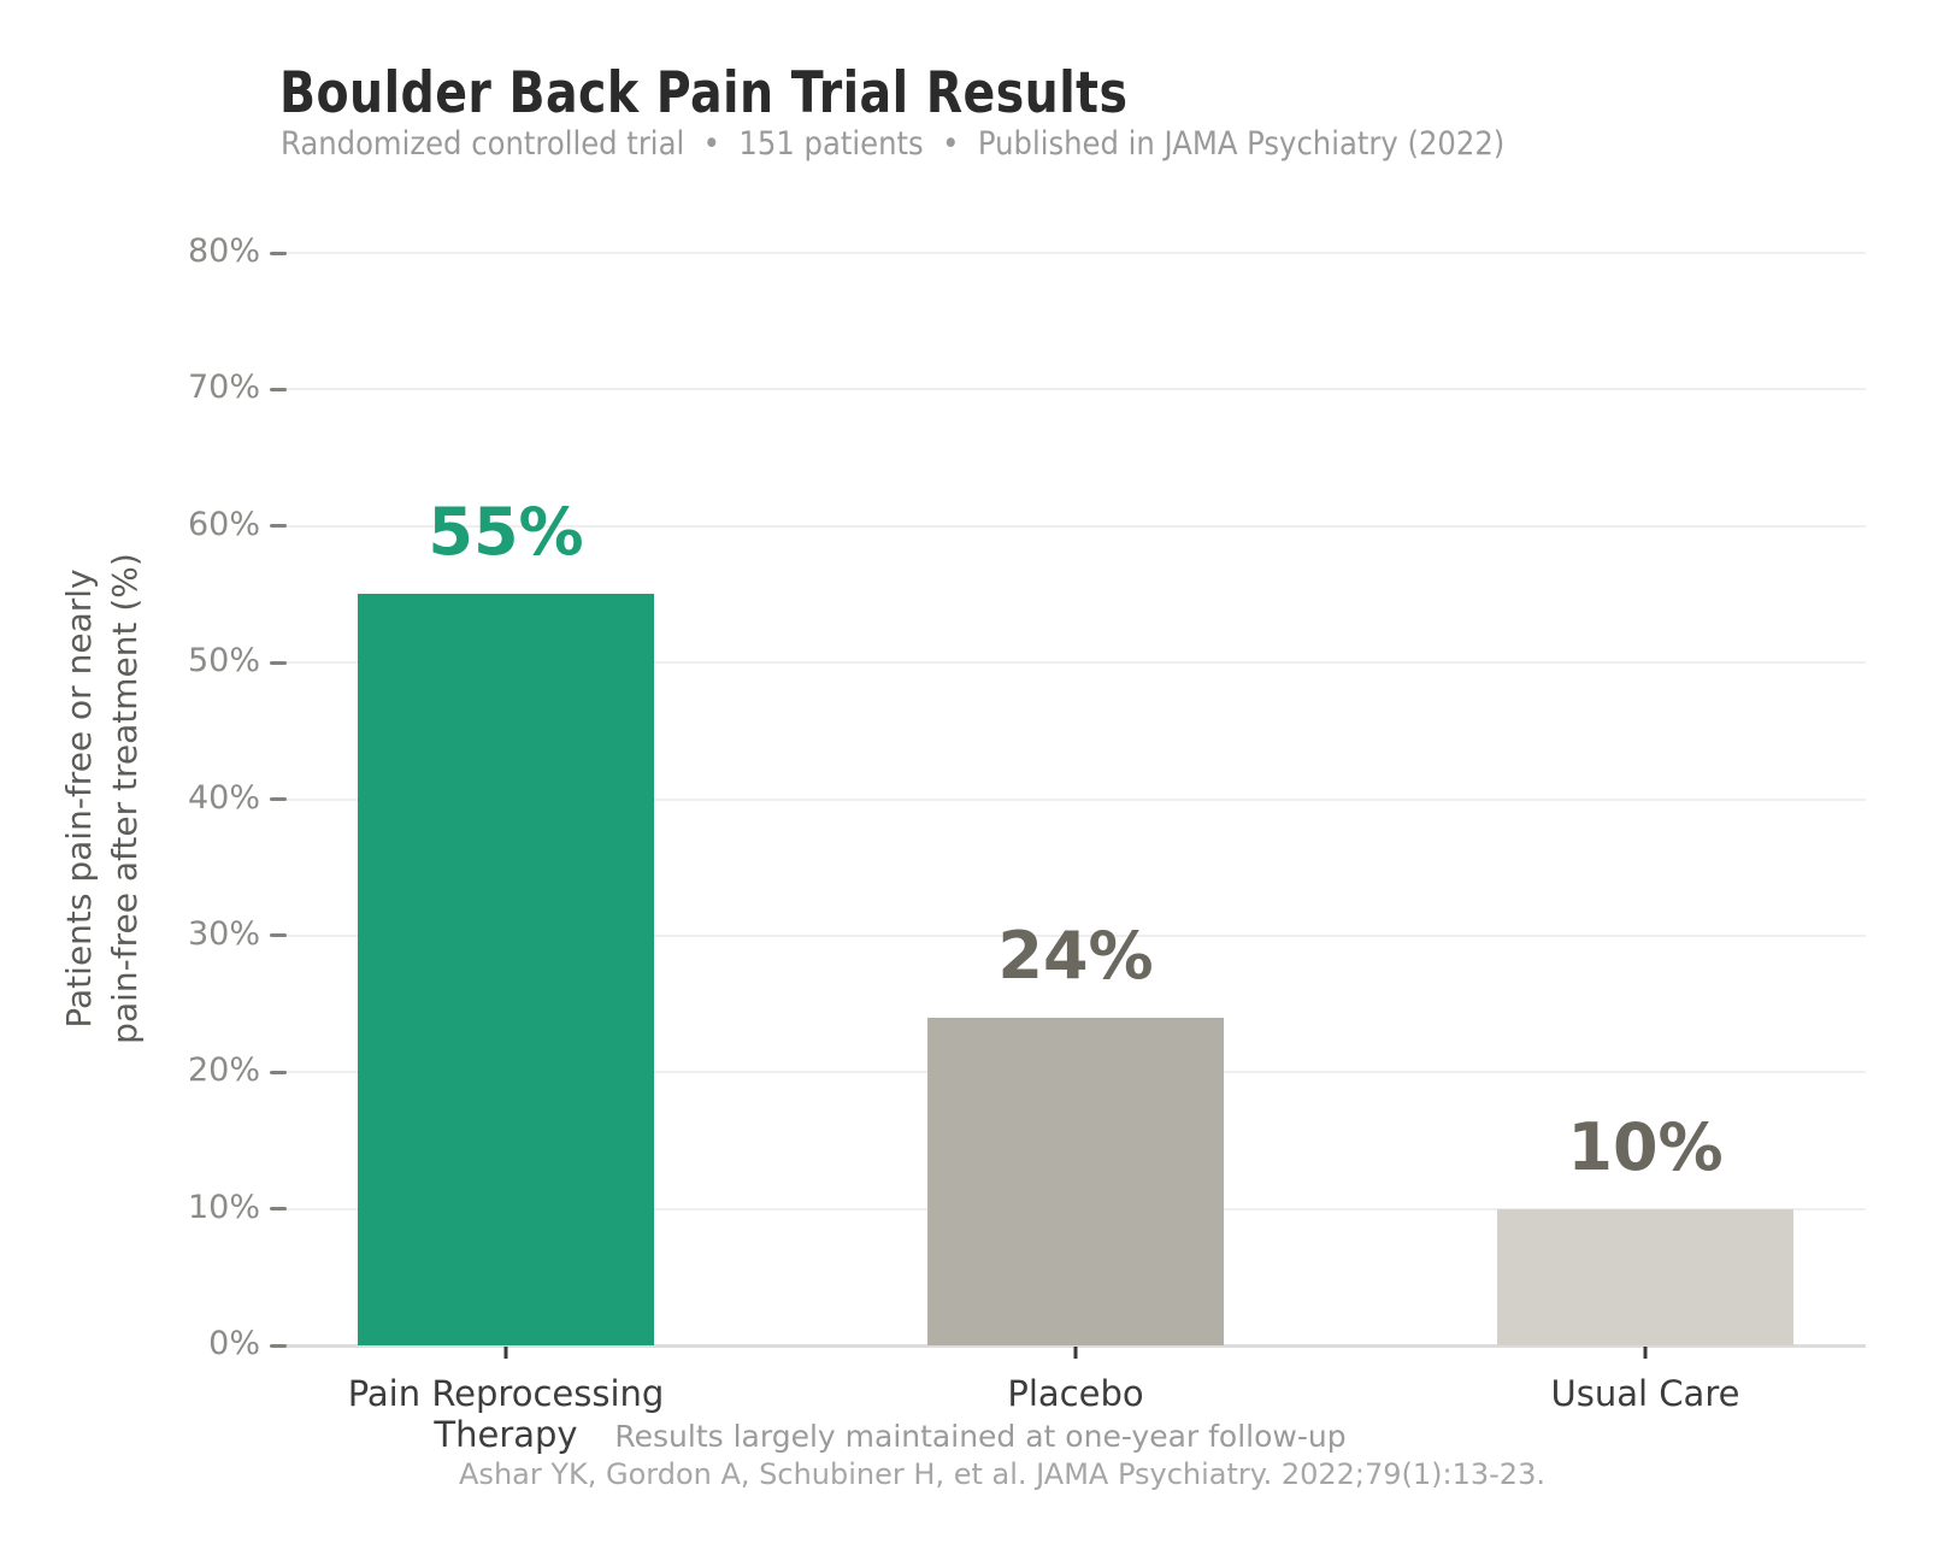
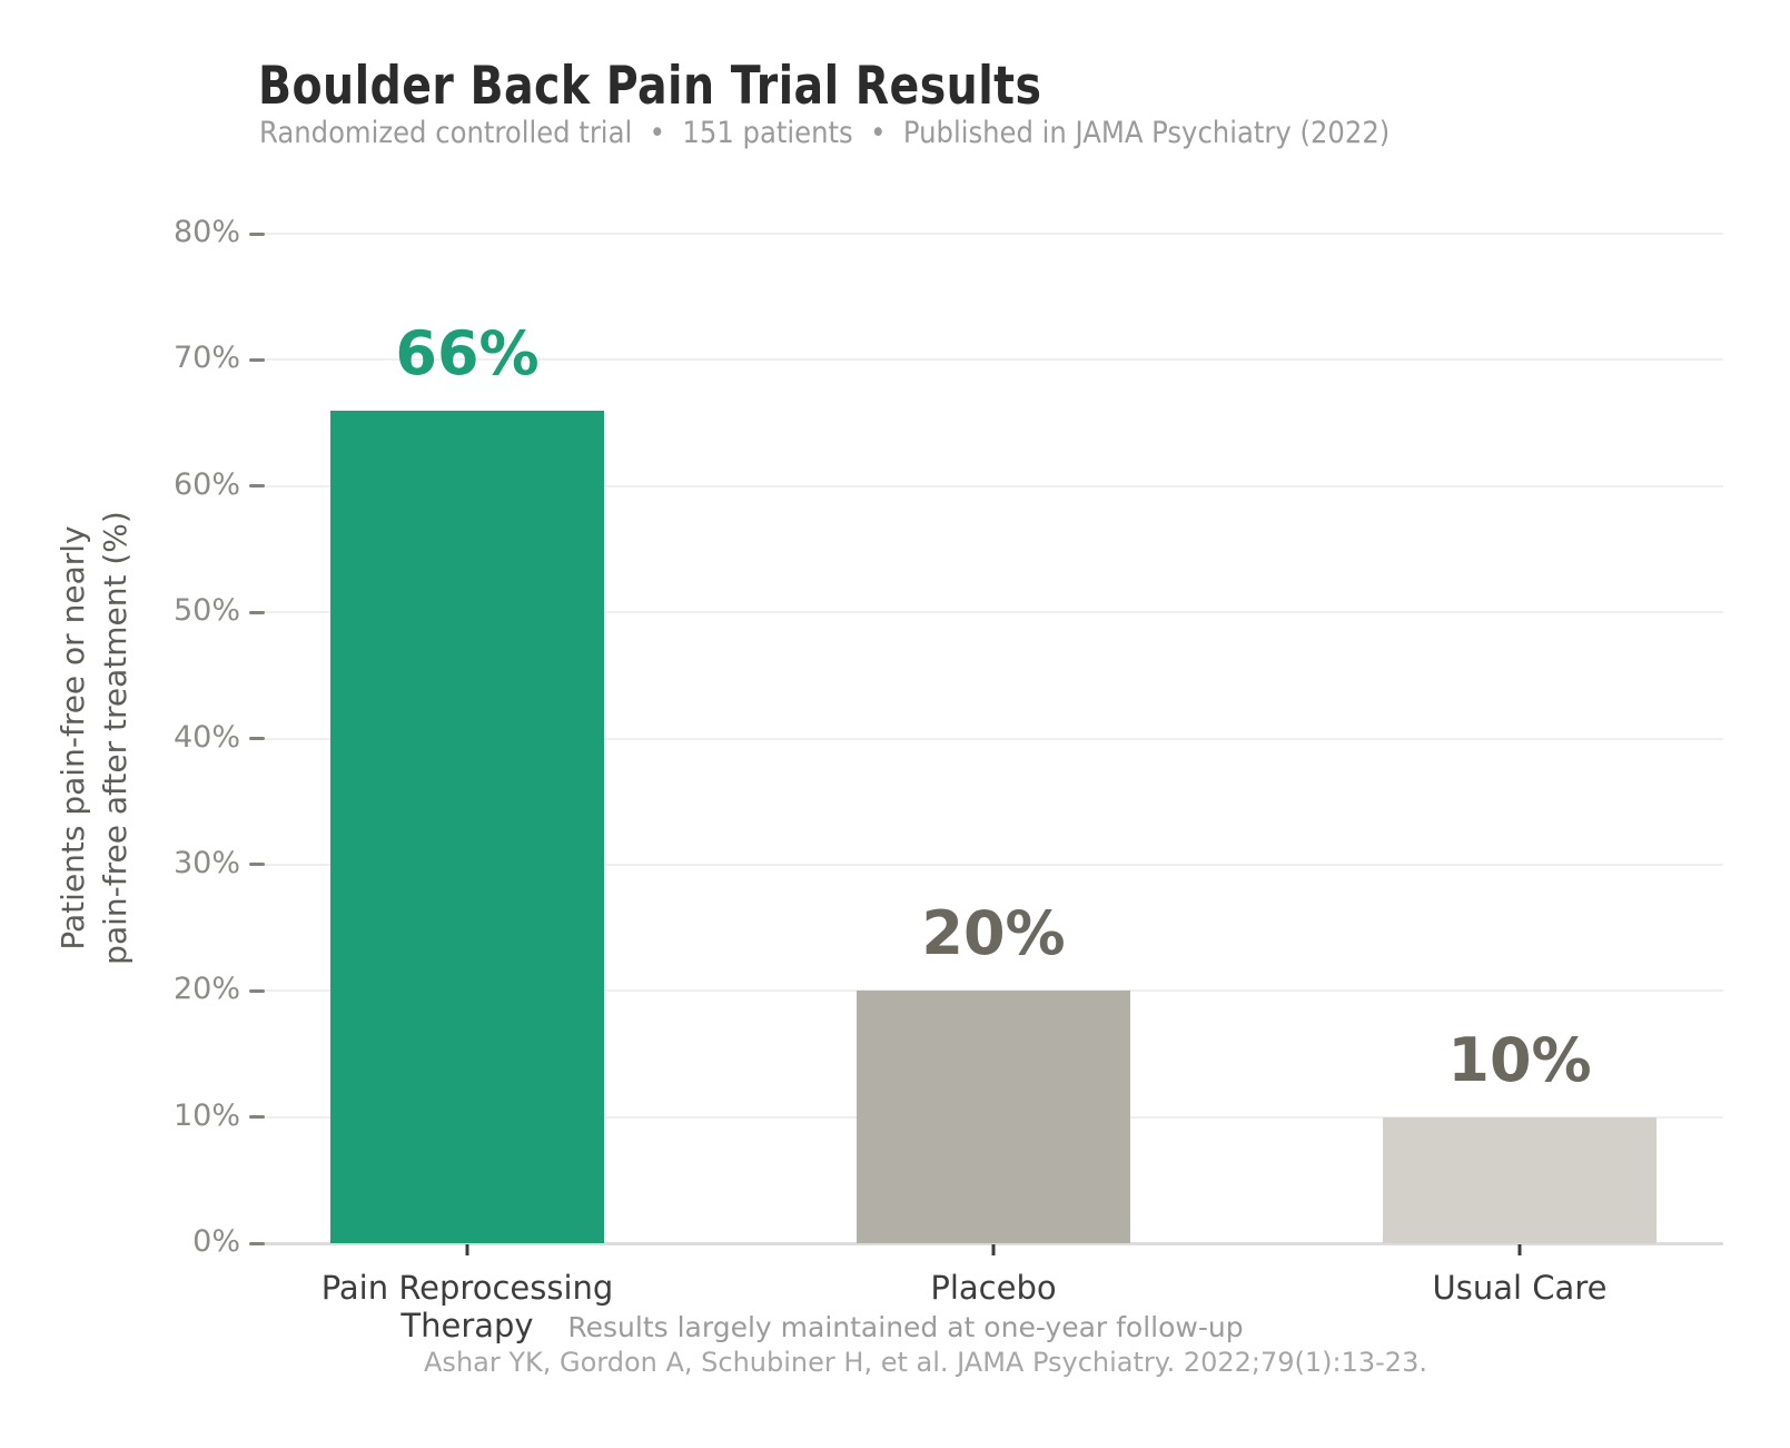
Pain Reprocessing Therapy: 55% -> 66%
Placebo: 24% -> 20%
